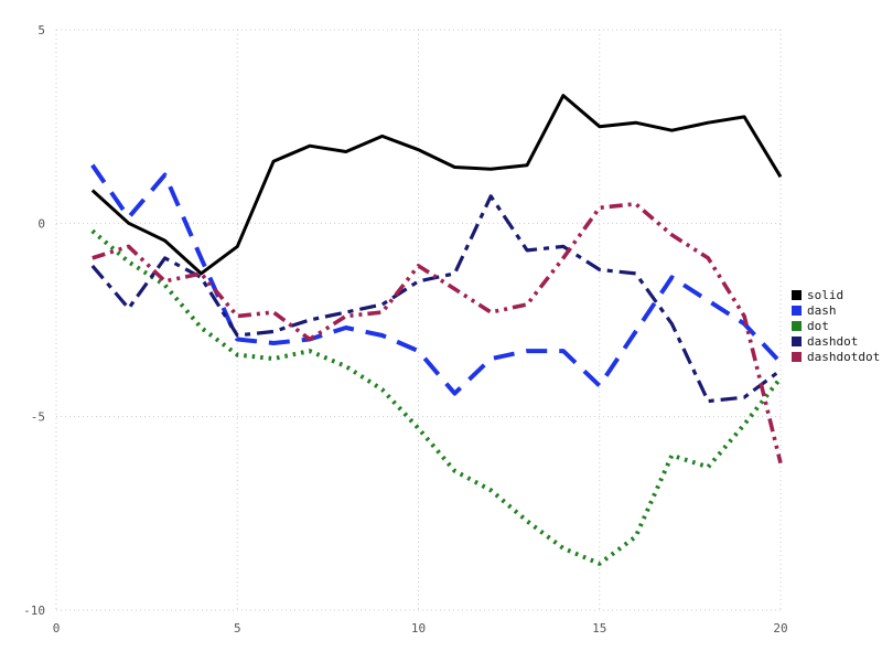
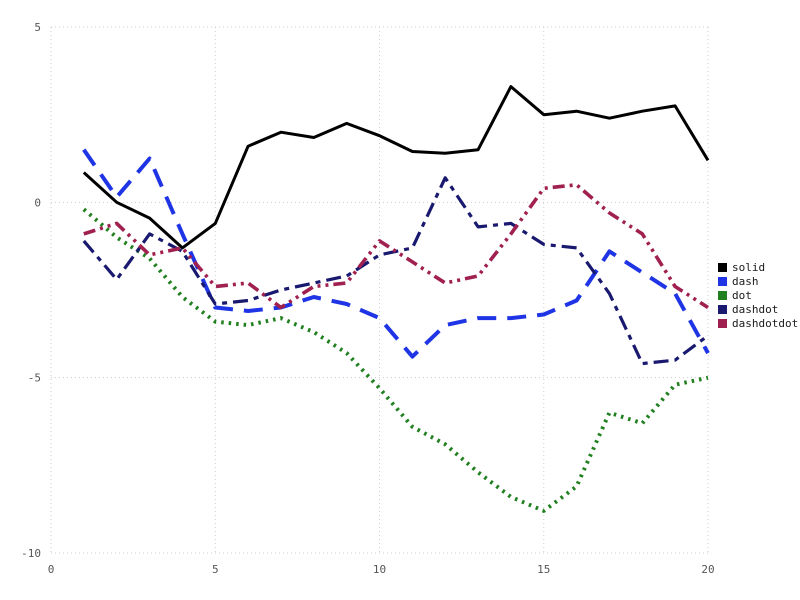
dash/15: -4.2 -> -3.2
dash/20: -3.6 -> -4.3
dot/20: -4.0 -> -5.0
dashdotdot/20: -6.2 -> -3.0
